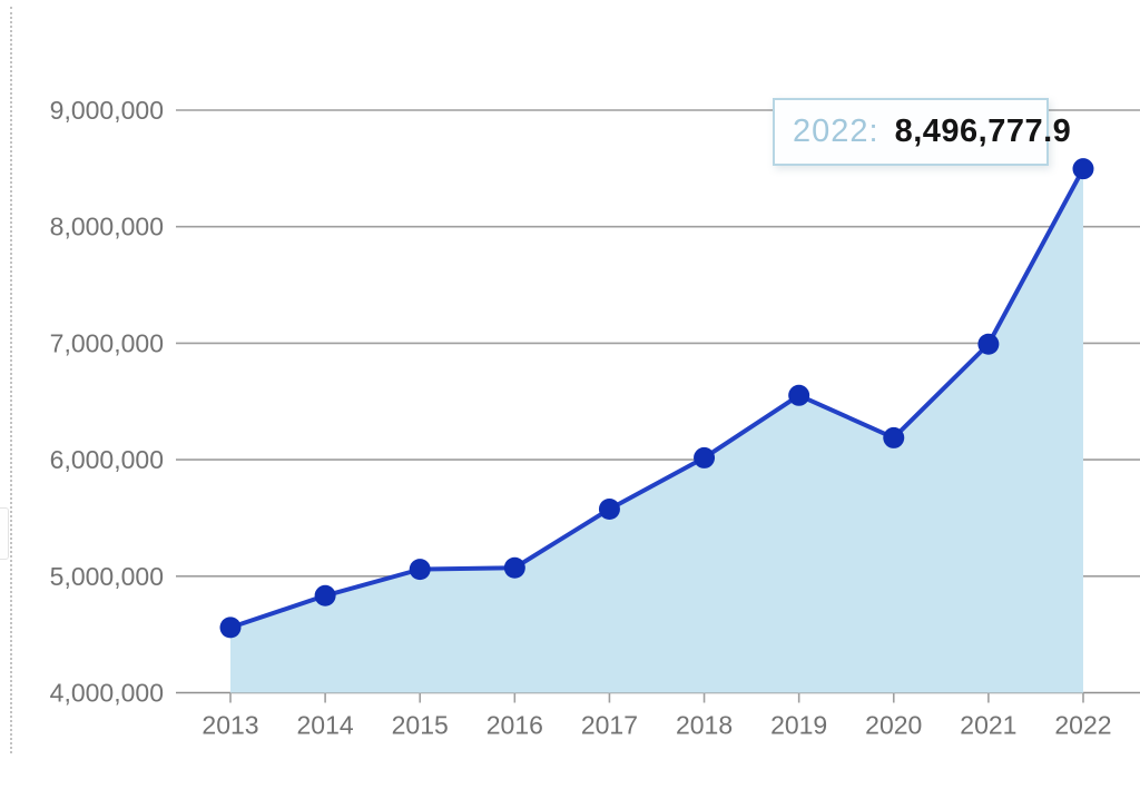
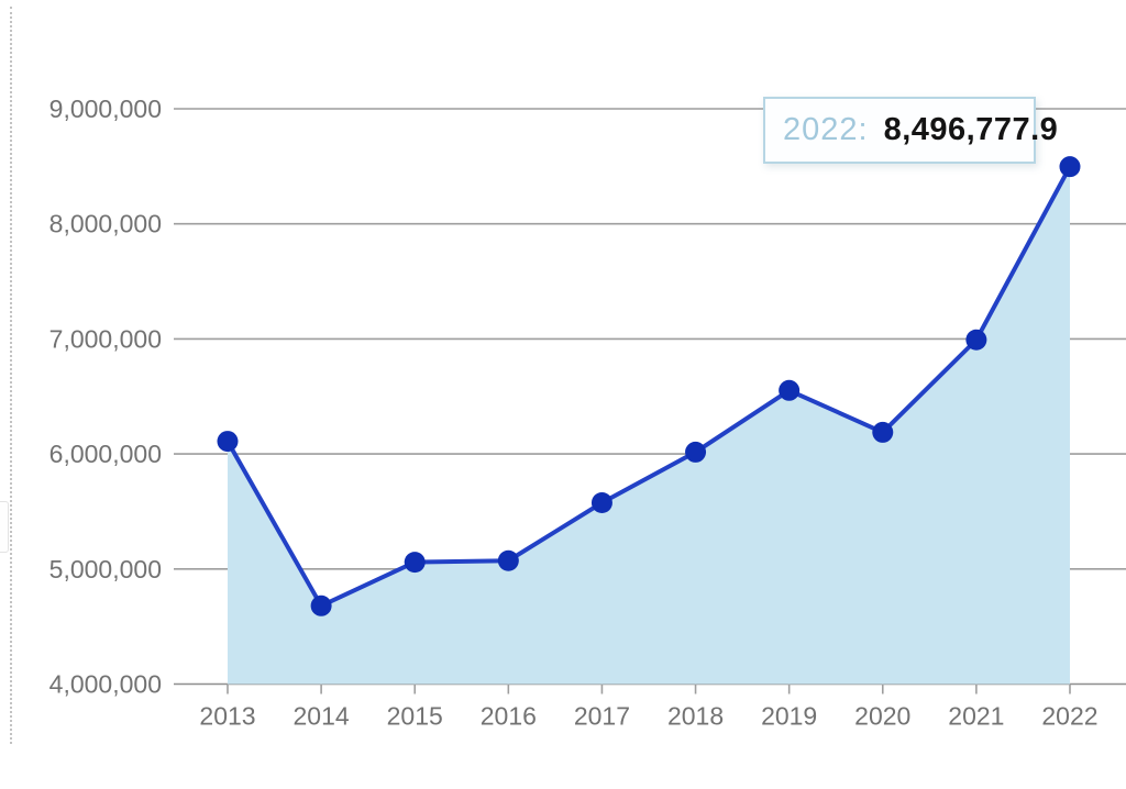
2013: 4560000 -> 6110000
2014: 4830000 -> 4680000
